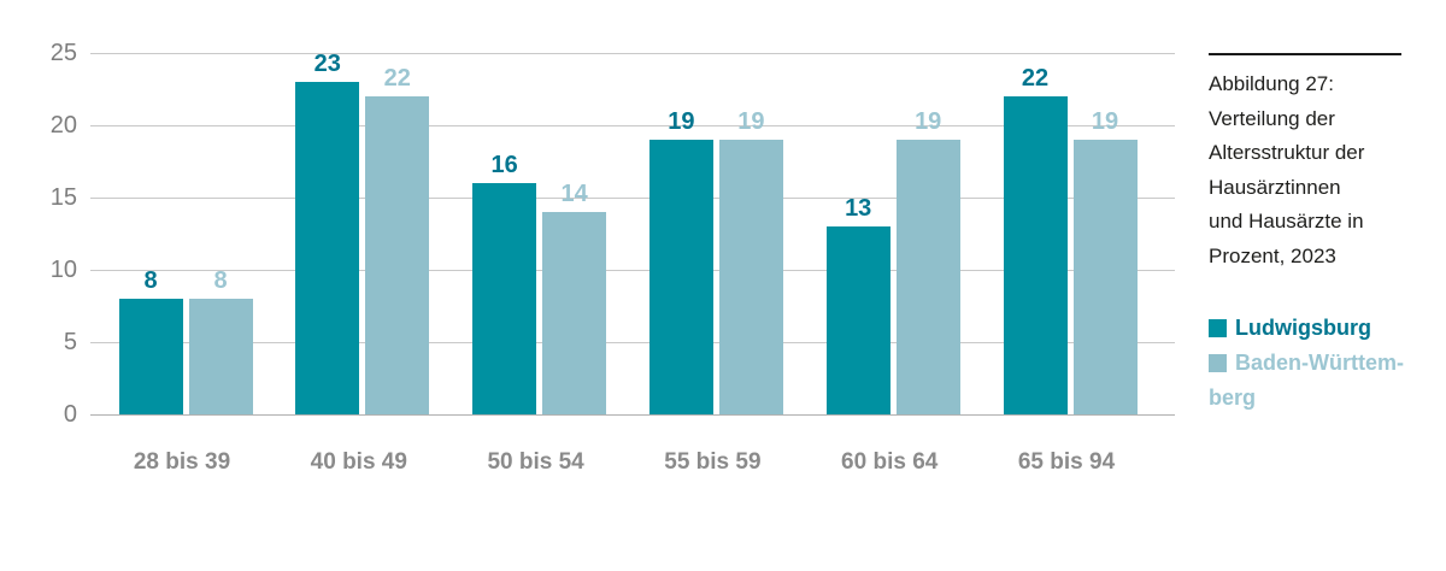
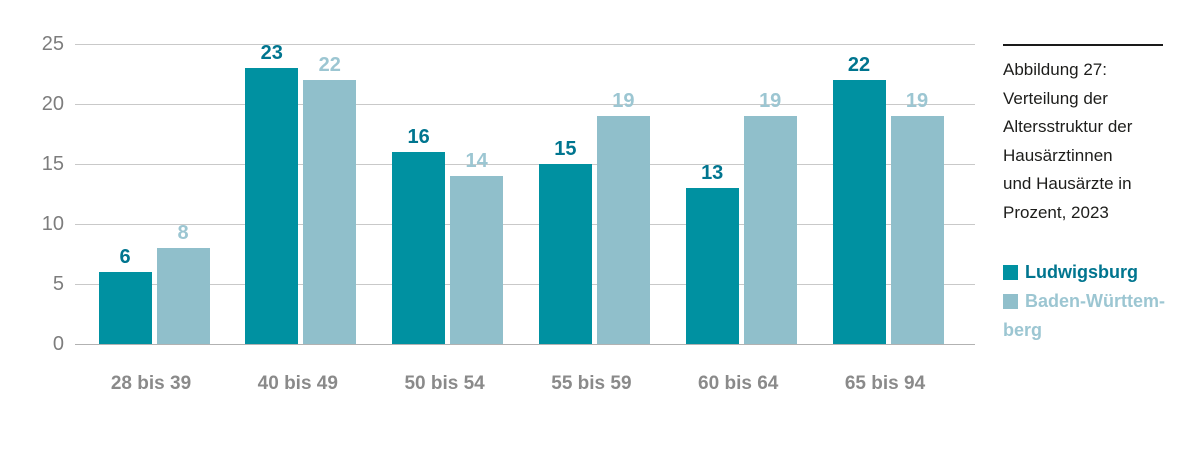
Ludwigsburg/28 bis 39: 8 -> 6
Ludwigsburg/55 bis 59: 19 -> 15
